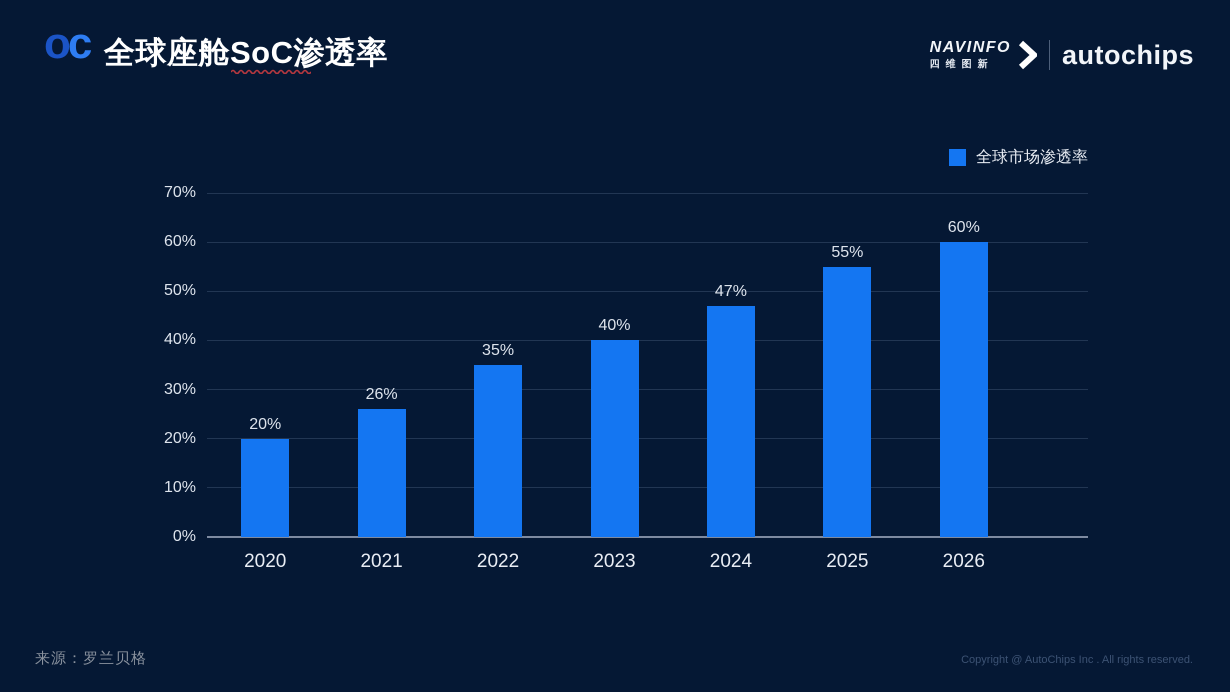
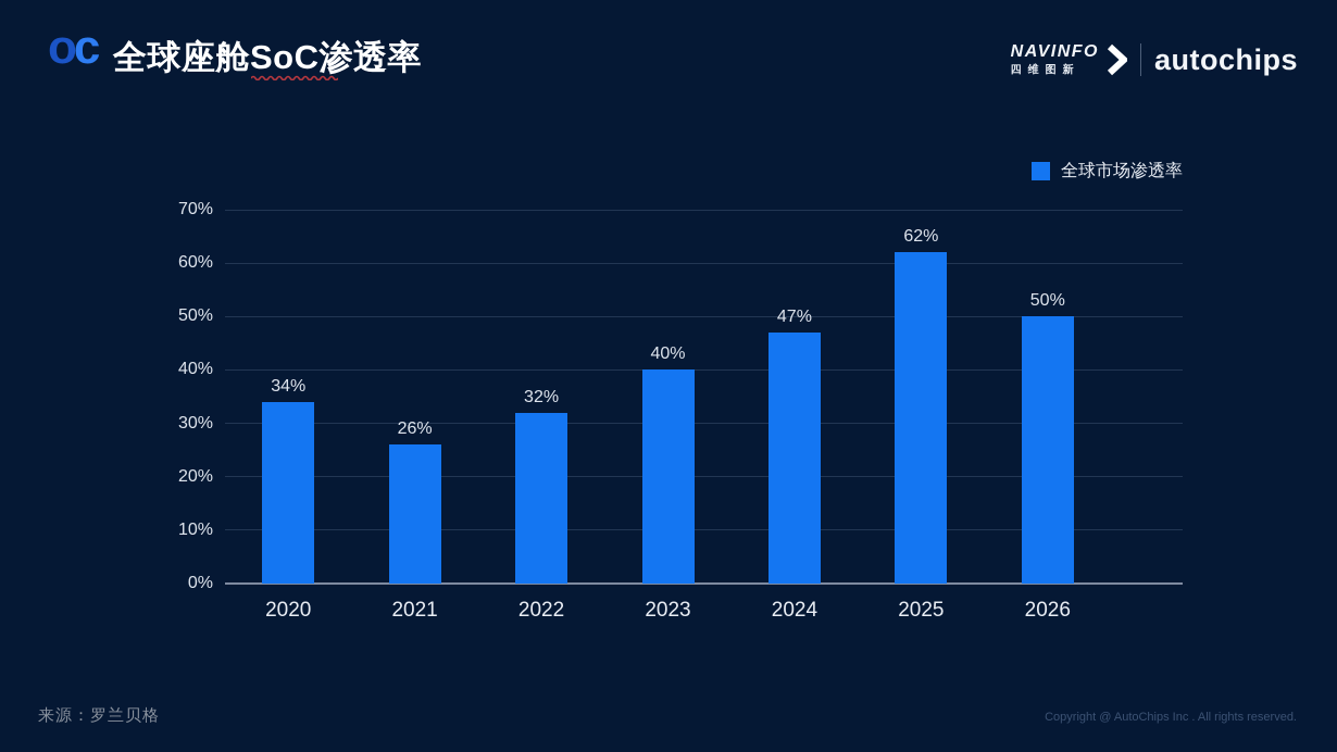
2020: 20% -> 34%
2022: 35% -> 32%
2025: 55% -> 62%
2026: 60% -> 50%
